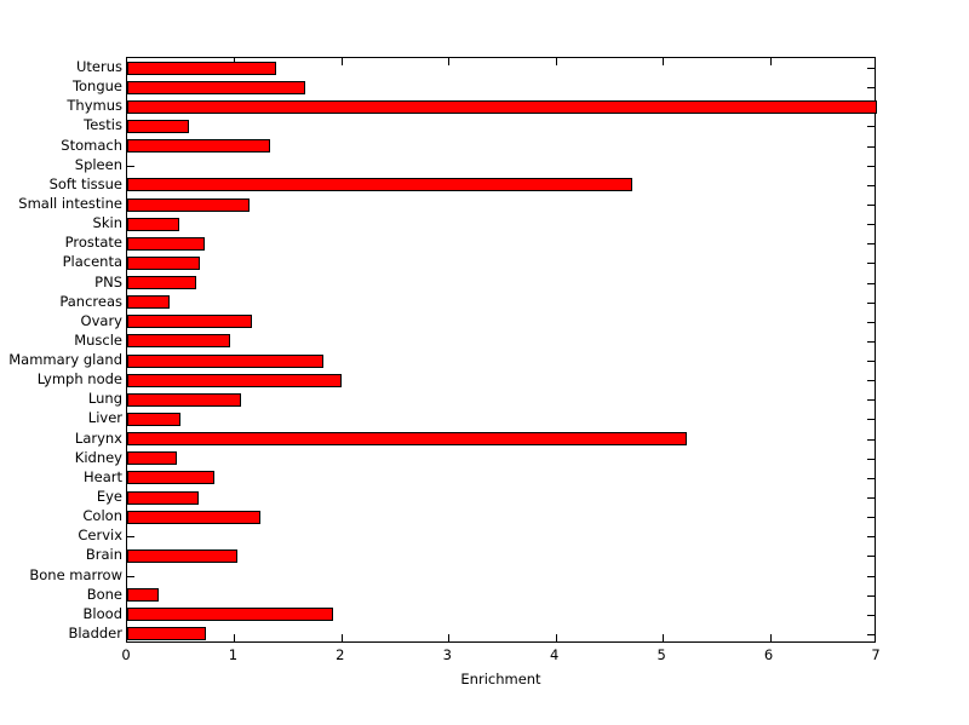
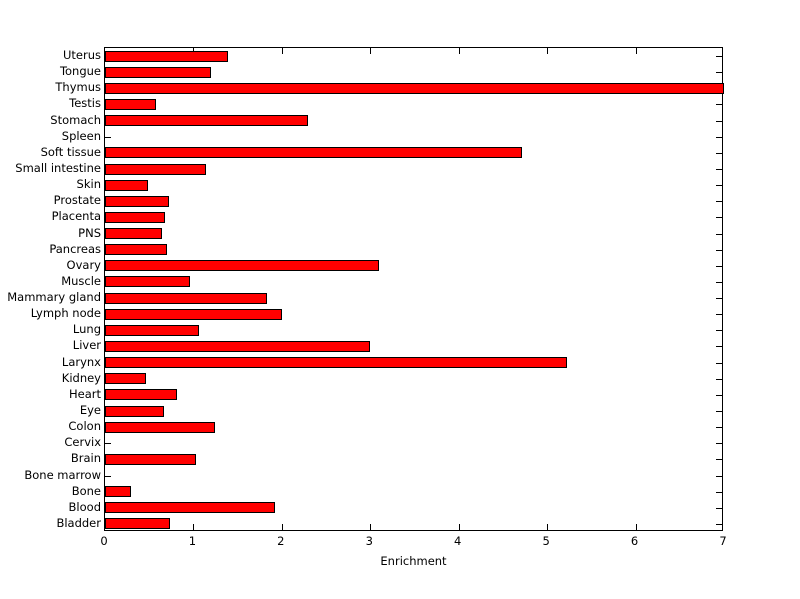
Tongue: 1.7 -> 1.2
Stomach: 1.3 -> 2.3
Pancreas: 0.4 -> 0.7
Ovary: 1.2 -> 3.1
Liver: 0.5 -> 3.0
